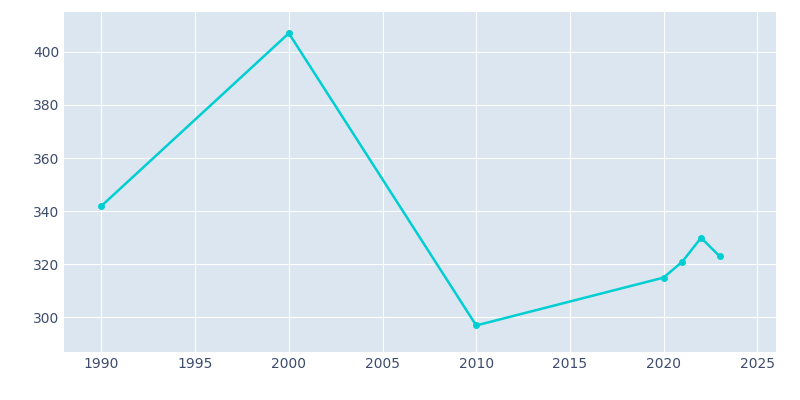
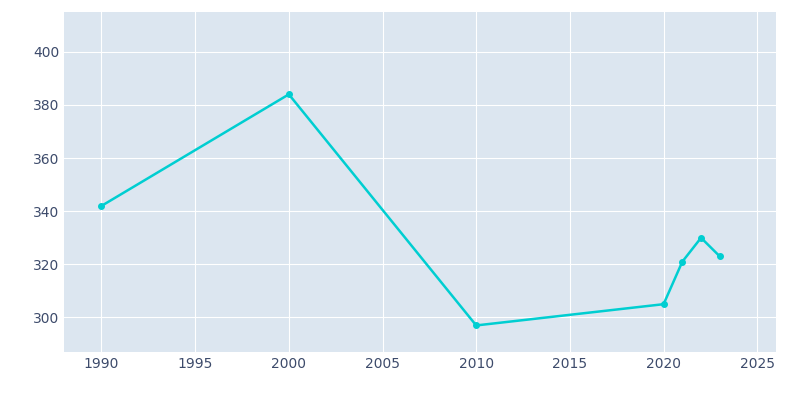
2000: 407 -> 384
2020: 315 -> 305
